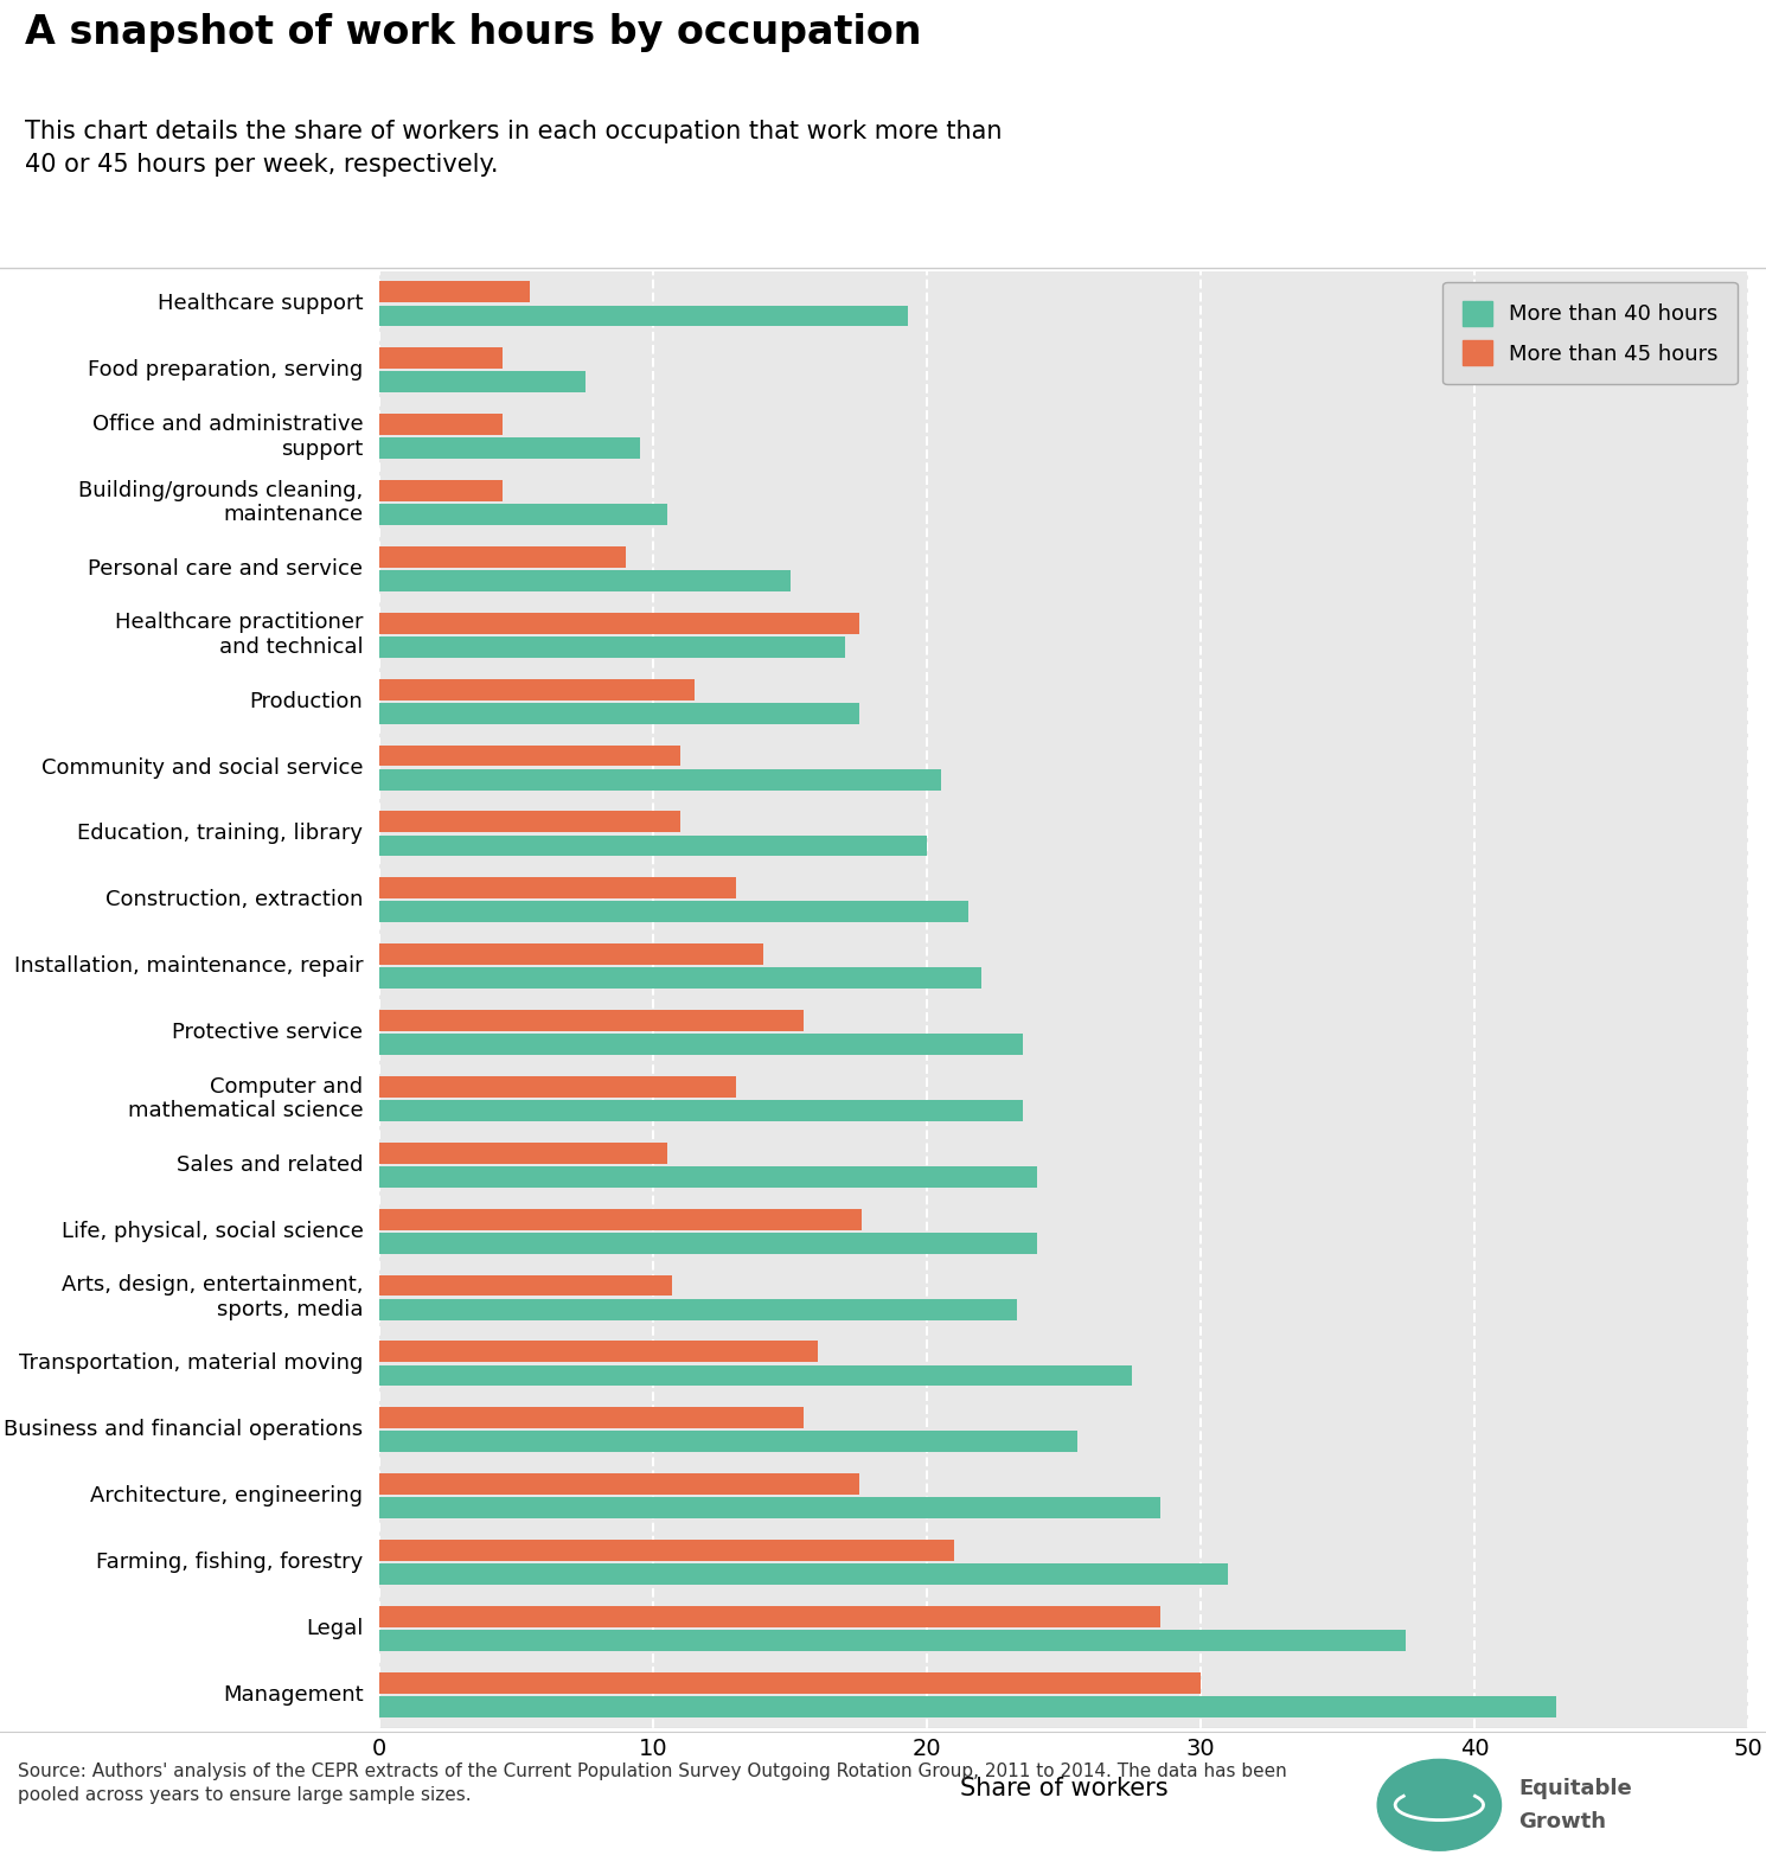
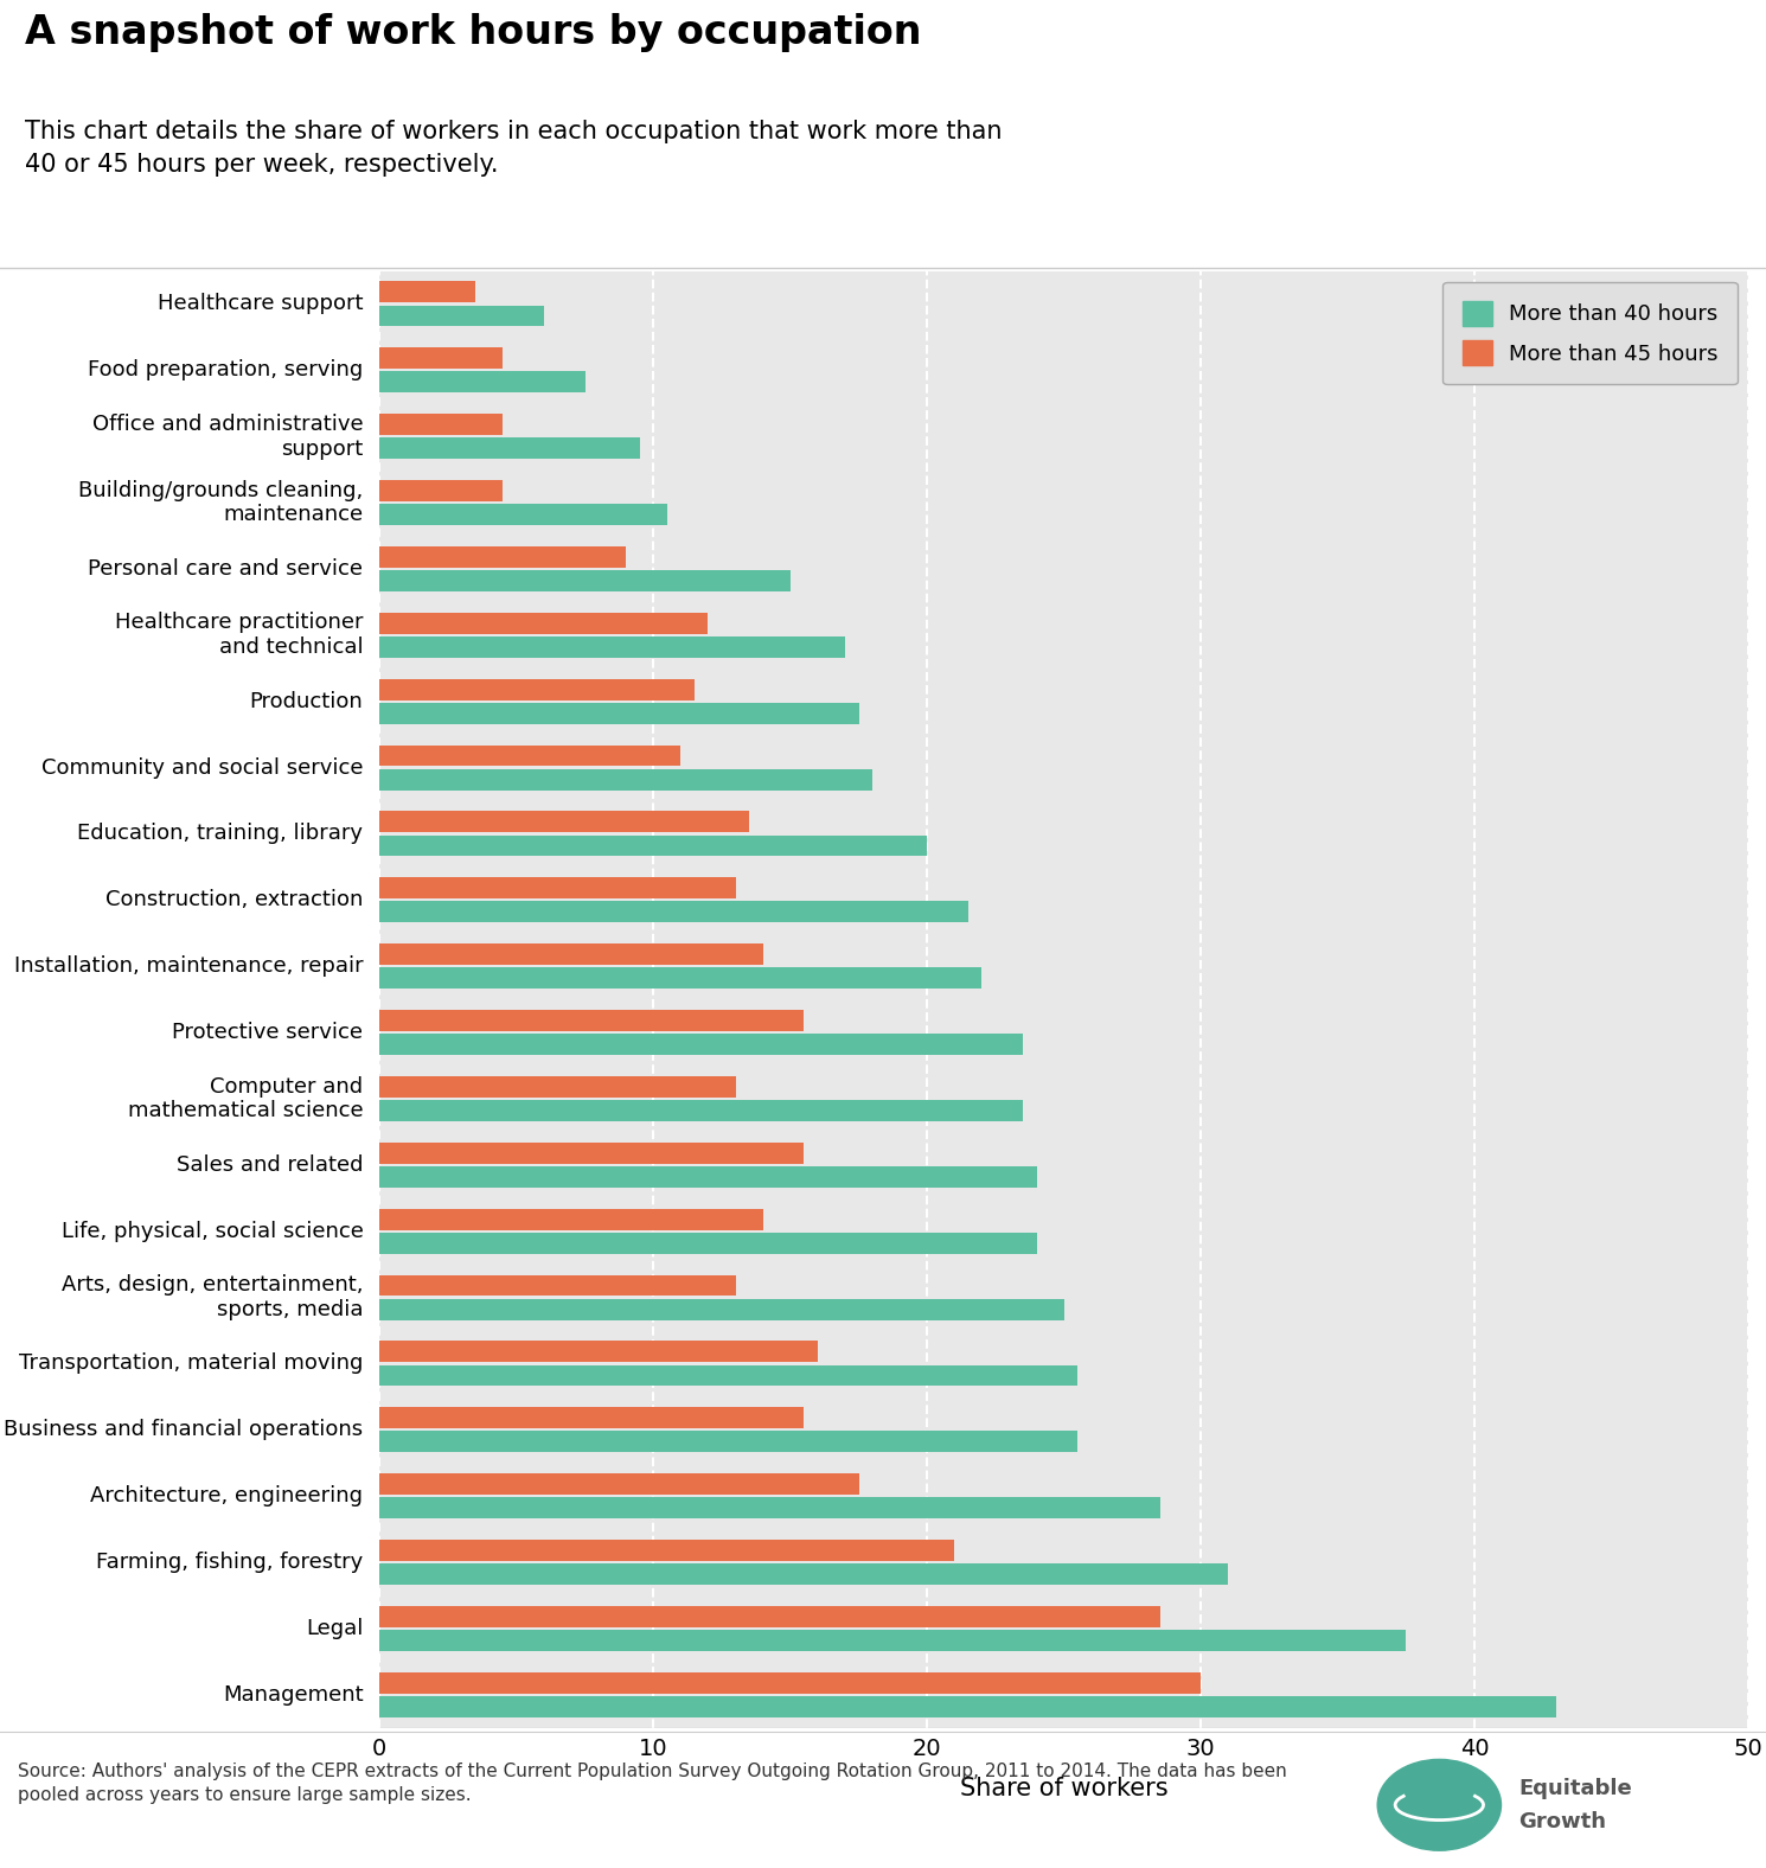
More than 45 hours/Healthcare support: 5.5 -> 3.5
More than 40 hours/Healthcare support: 19.3 -> 6.0
More than 45 hours/Healthcare practitioner and technical: 17.5 -> 12.0
More than 40 hours/Community and social service: 20.5 -> 18.0
More than 45 hours/Education, training, library: 11.0 -> 13.5
More than 45 hours/Sales and related: 10.5 -> 15.5
More than 45 hours/Life, physical, social science: 17.6 -> 14.0
More than 45 hours/Arts, design, entertainment, sports, media: 10.7 -> 13.0
More than 40 hours/Arts, design, entertainment, sports, media: 23.3 -> 25.0
More than 40 hours/Transportation, material moving: 27.5 -> 25.5
